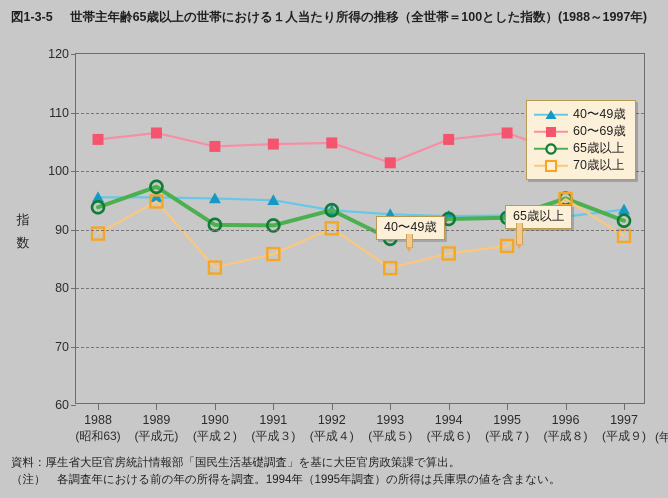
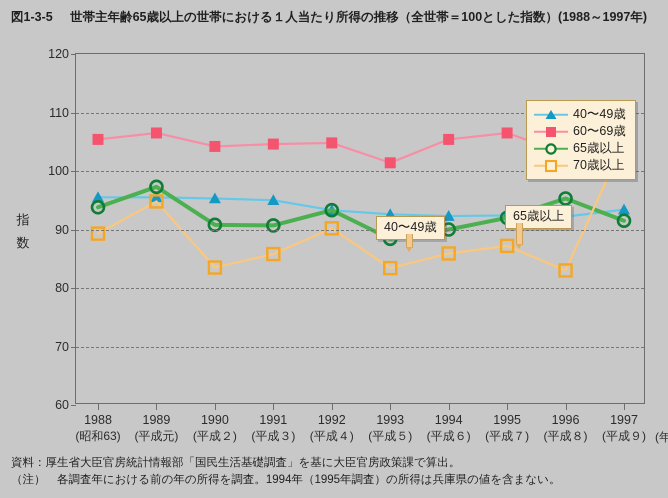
65歳以上/1994: 92 -> 90
70歳以上/1996: 95 -> 83
70歳以上/1997: 89 -> 105
